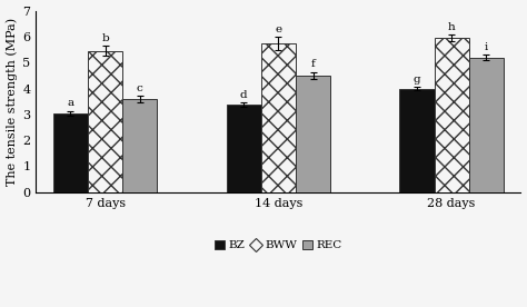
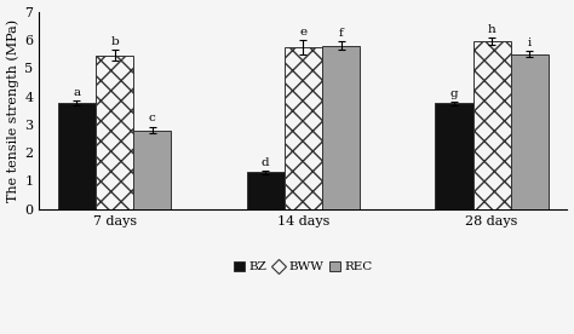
BZ/7 days: 3.05 -> 3.75
REC/7 days: 3.6 -> 2.8
BZ/14 days: 3.38 -> 1.30
REC/14 days: 4.5 -> 5.8
BZ/28 days: 4.00 -> 3.75
REC/28 days: 5.2 -> 5.5
